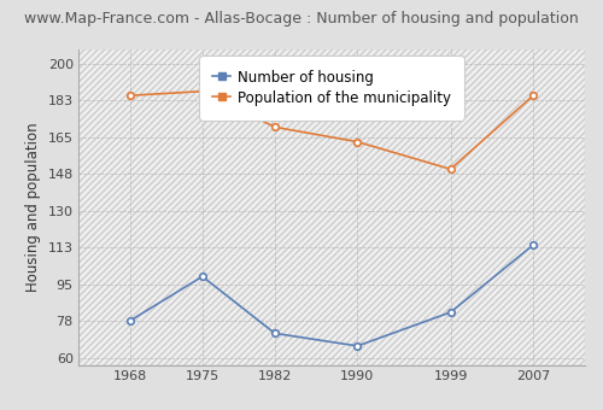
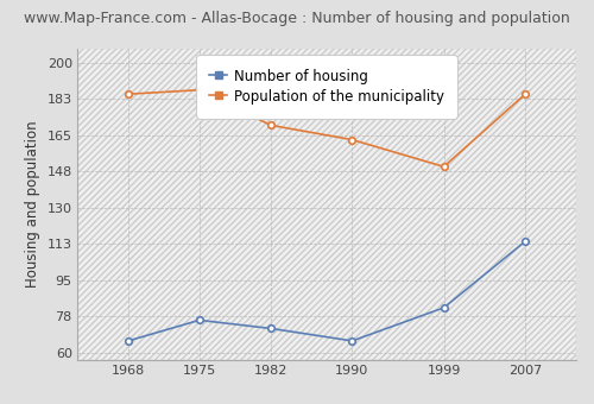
Number of housing/1968: 78 -> 66
Number of housing/1975: 99 -> 76
